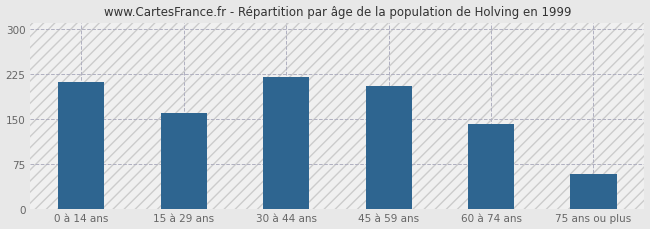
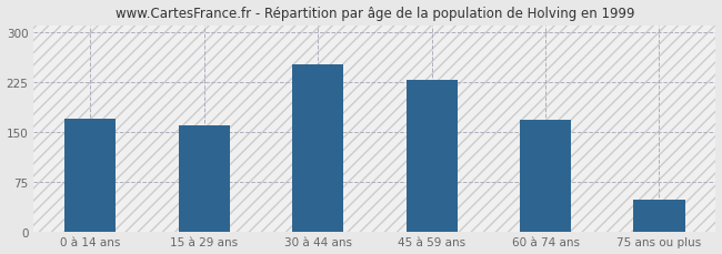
0 à 14 ans: 212 -> 170
30 à 44 ans: 220 -> 252
45 à 59 ans: 204 -> 228
60 à 74 ans: 142 -> 168
75 ans ou plus: 58 -> 47
